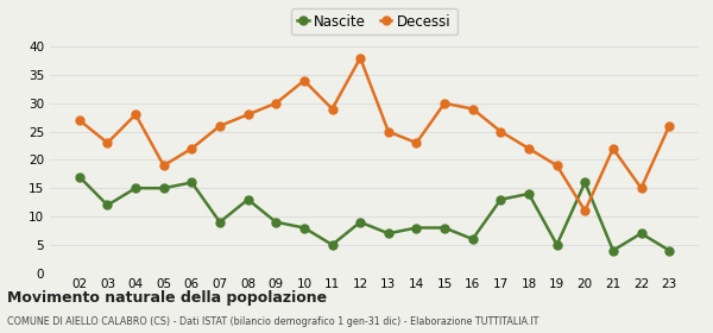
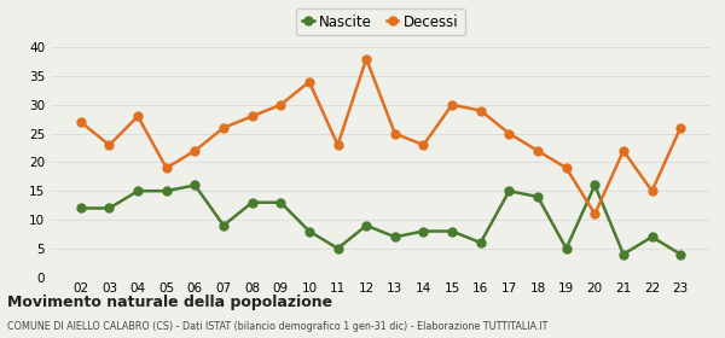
Nascite/02: 17 -> 12
Nascite/09: 9 -> 13
Decessi/11: 29 -> 23
Nascite/17: 13 -> 15
